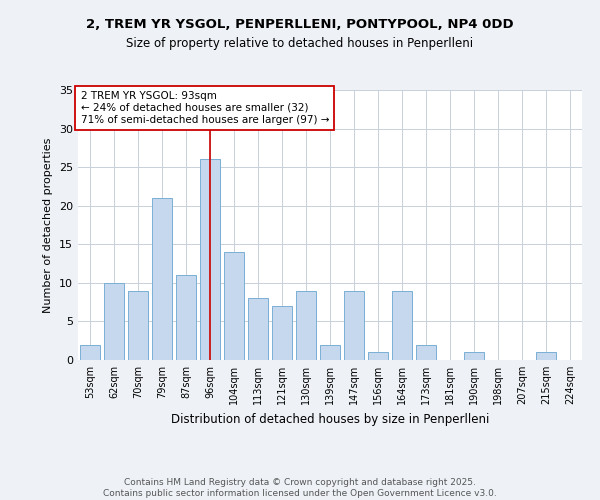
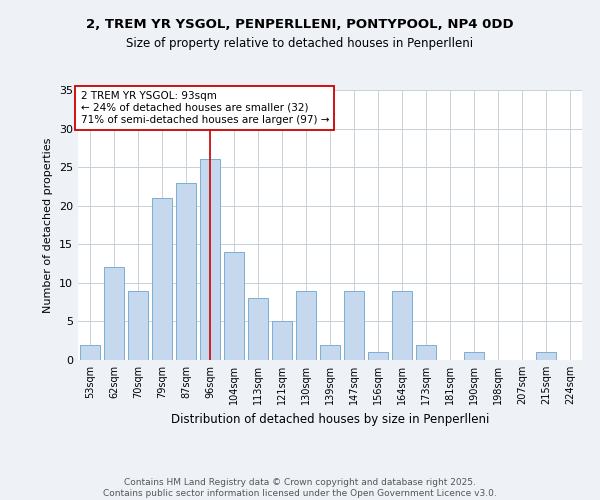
62sqm: 10 -> 12
87sqm: 11 -> 23
121sqm: 7 -> 5
